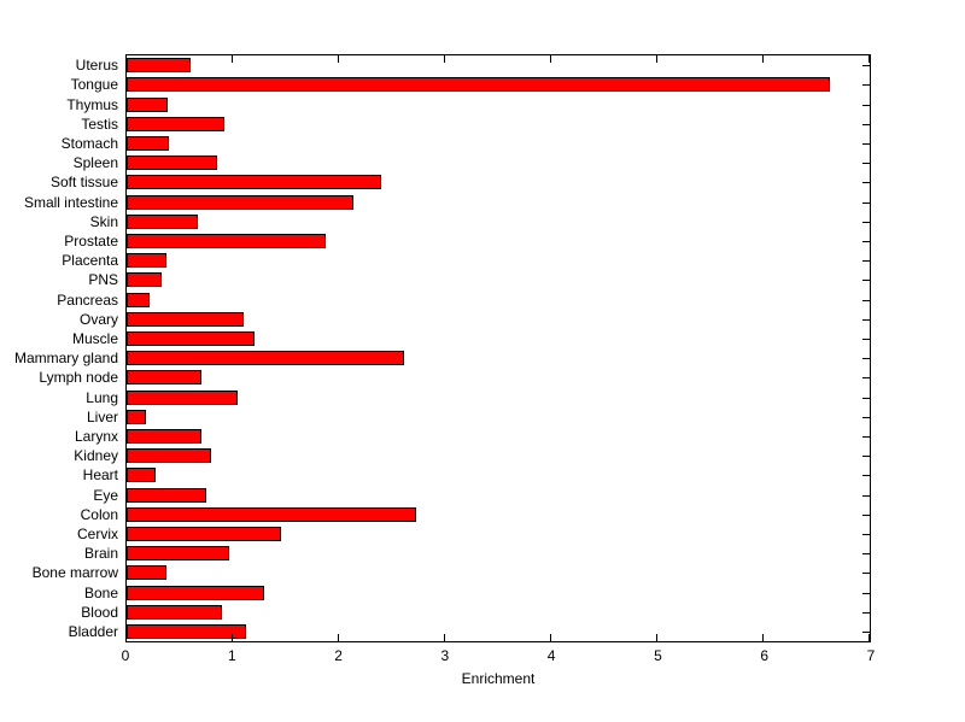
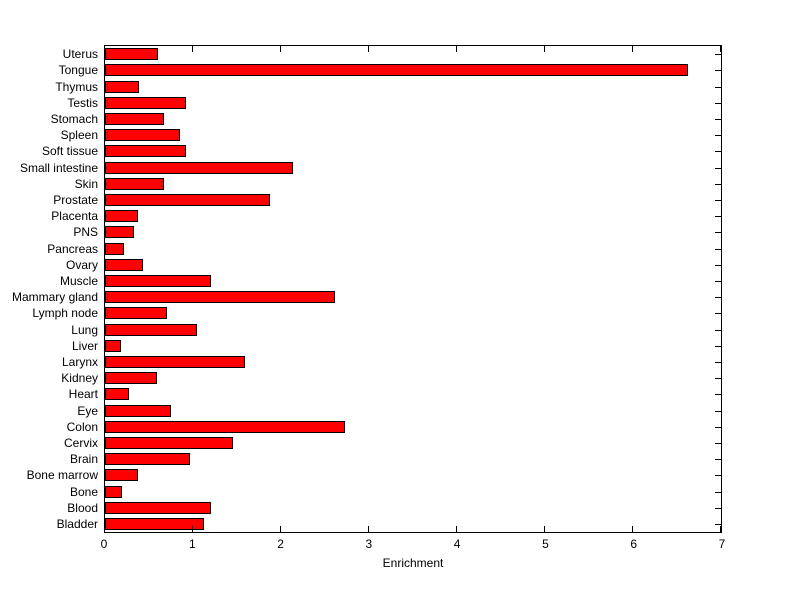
Stomach: 0.4 -> 0.7
Soft tissue: 2.4 -> 0.9
Ovary: 1.1 -> 0.4
Larynx: 0.7 -> 1.6
Kidney: 0.8 -> 0.6
Bone: 1.3 -> 0.2
Blood: 0.9 -> 1.2
